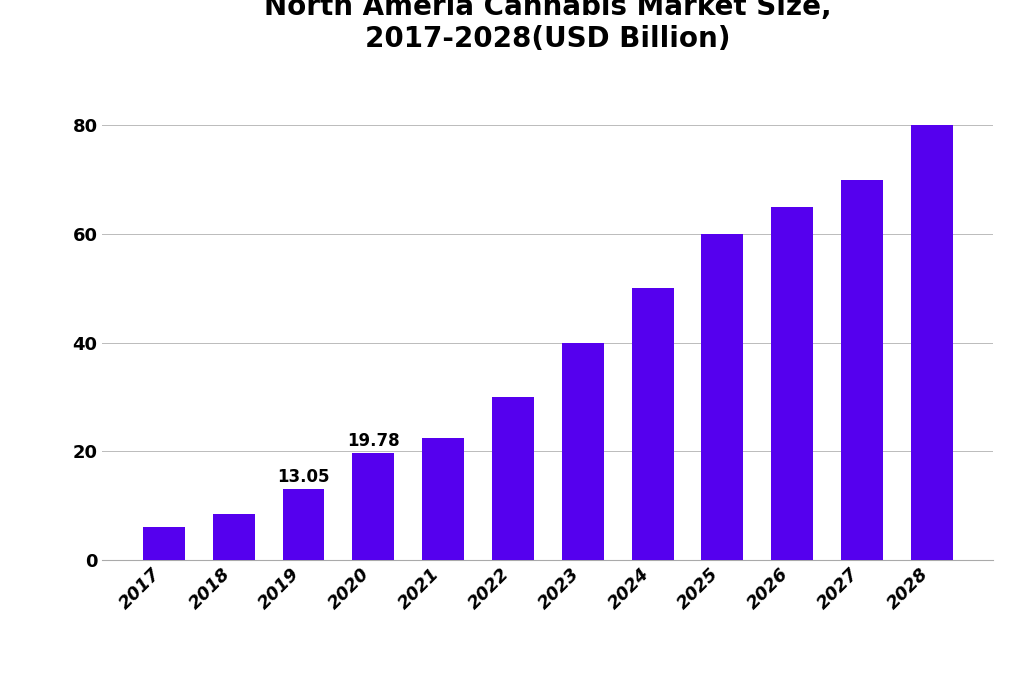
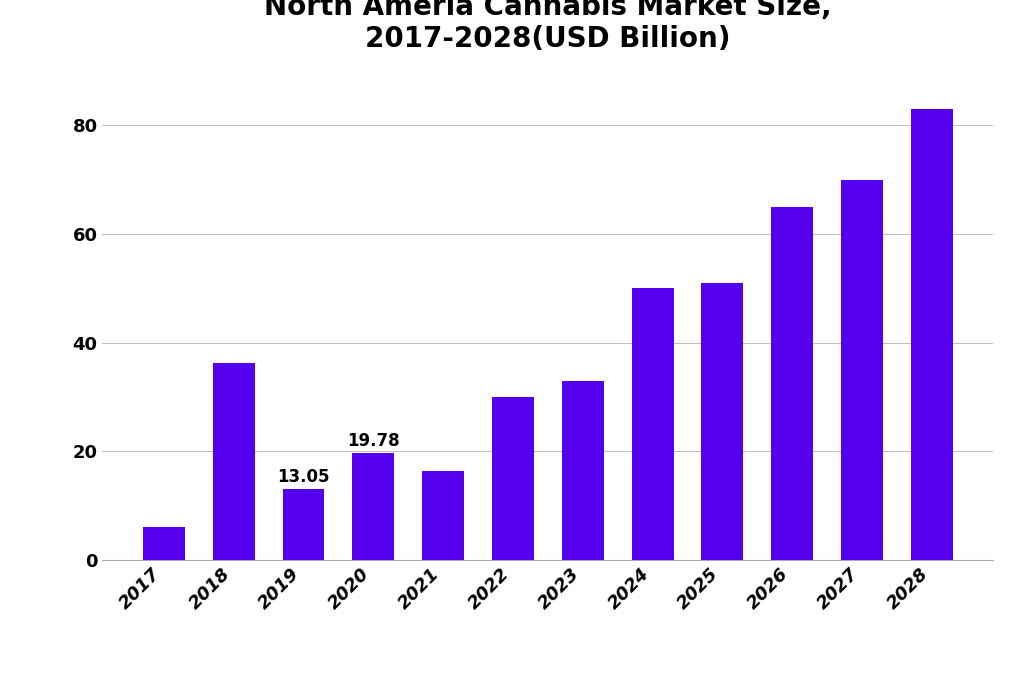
2018: 8.5 -> 36.2
2021: 22.5 -> 16.4
2023: 40.0 -> 33.0
2025: 60.0 -> 51.0
2028: 80.0 -> 83.0
